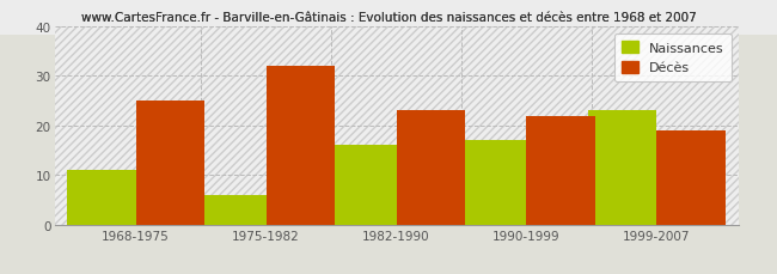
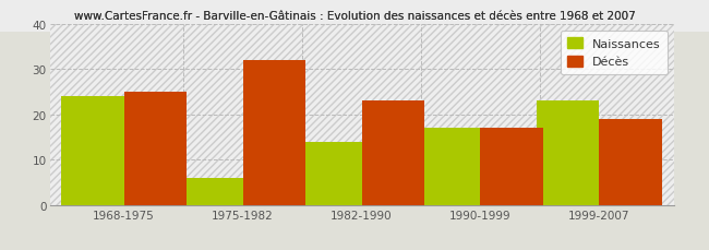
Naissances/1968-1975: 11 -> 24
Naissances/1982-1990: 16 -> 14
Décès/1990-1999: 22 -> 17
